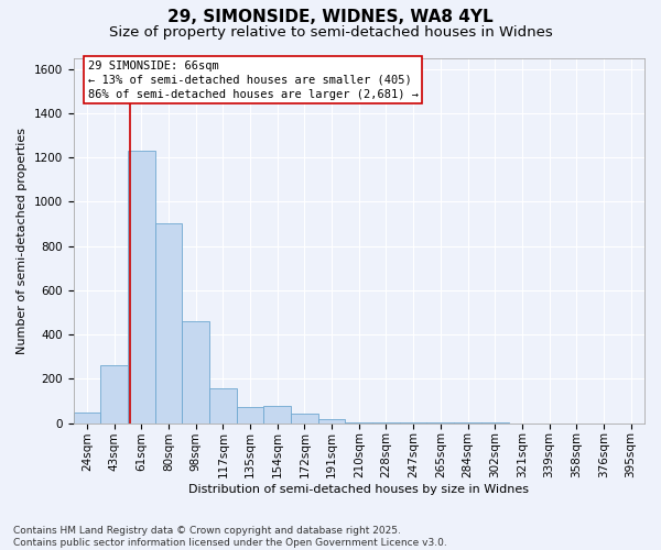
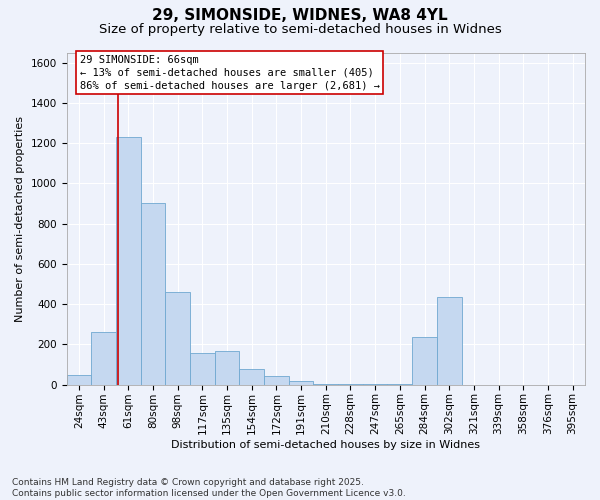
135sqm: 75 -> 165
284sqm: 1 -> 235
302sqm: 1 -> 435
